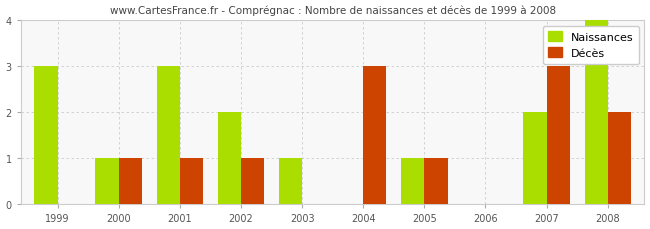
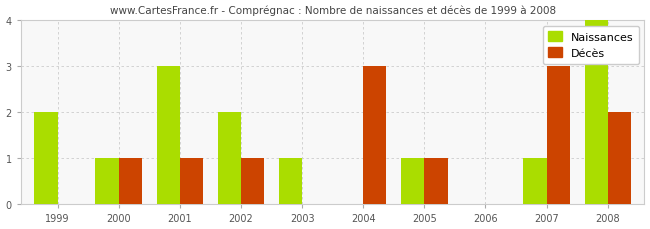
Naissances/1999: 3 -> 2
Naissances/2007: 2 -> 1
